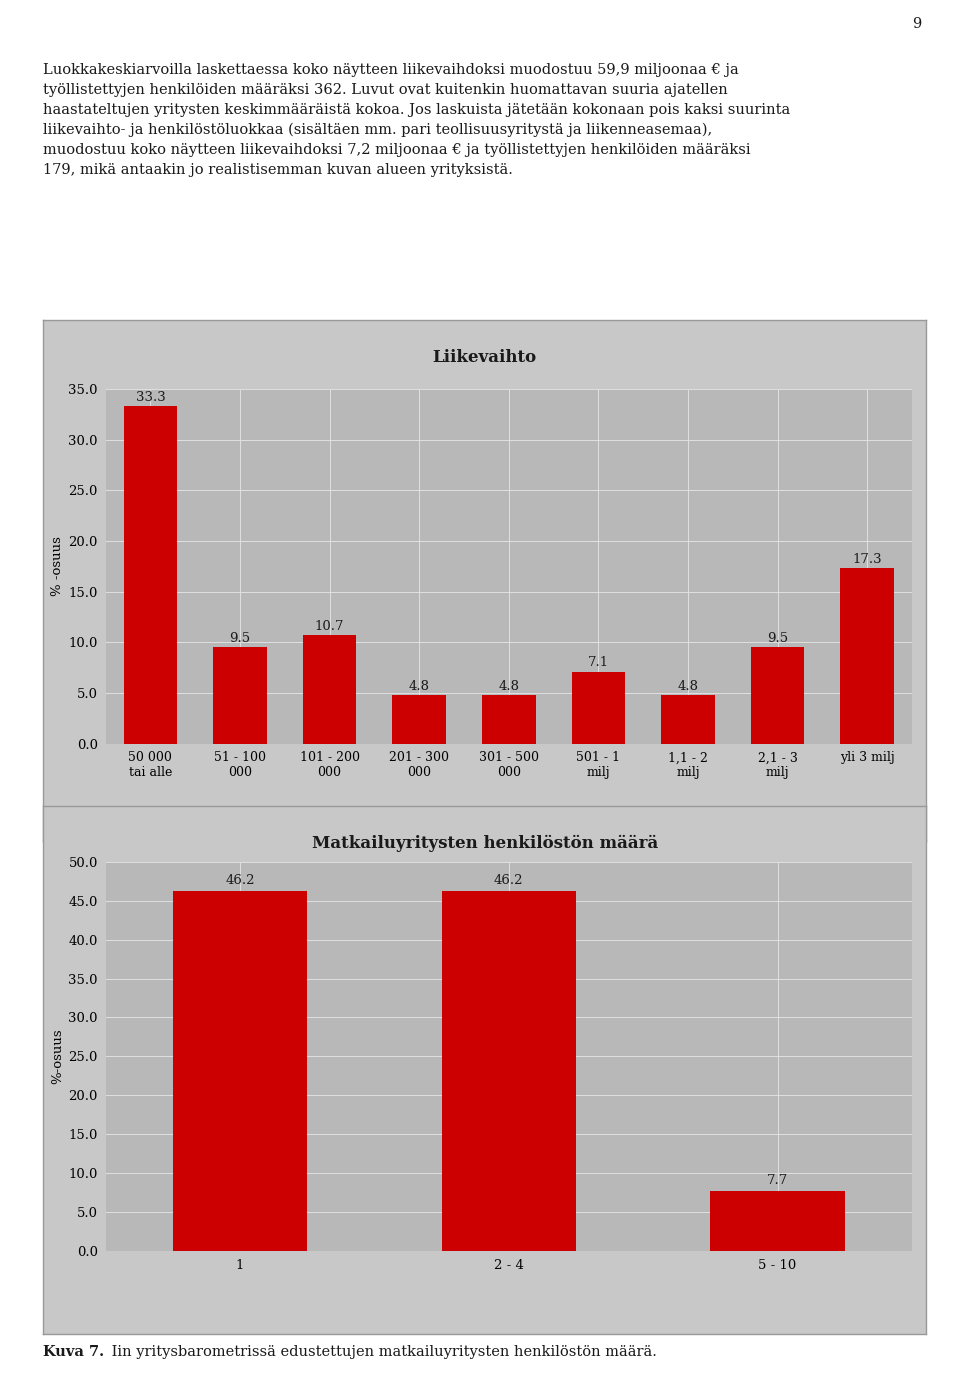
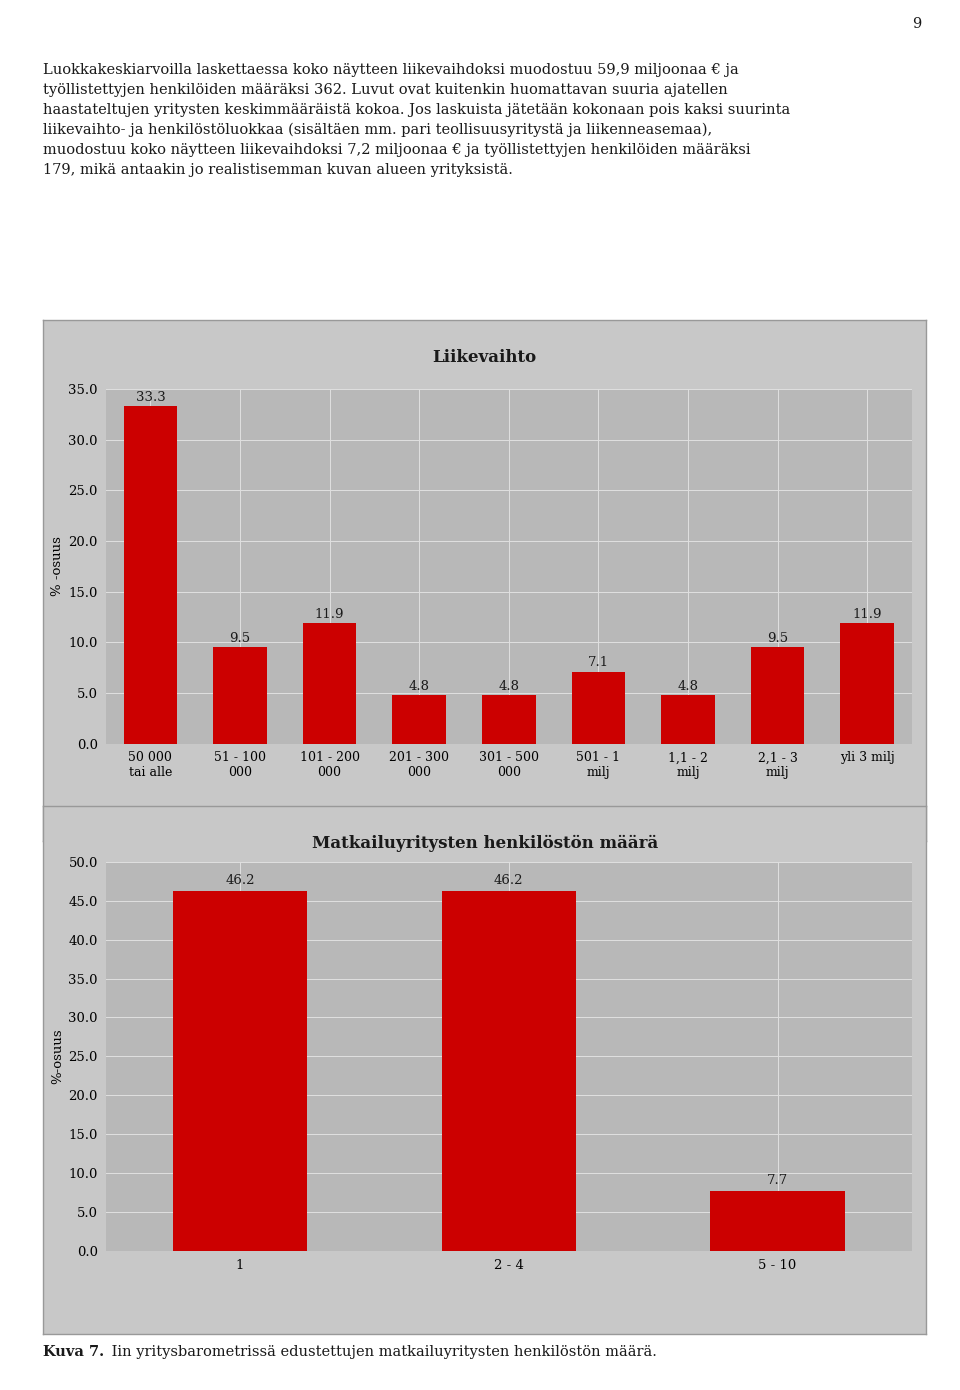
101 - 200 000: 10.7 -> 11.9
yli 3 milj: 17.3 -> 11.9
